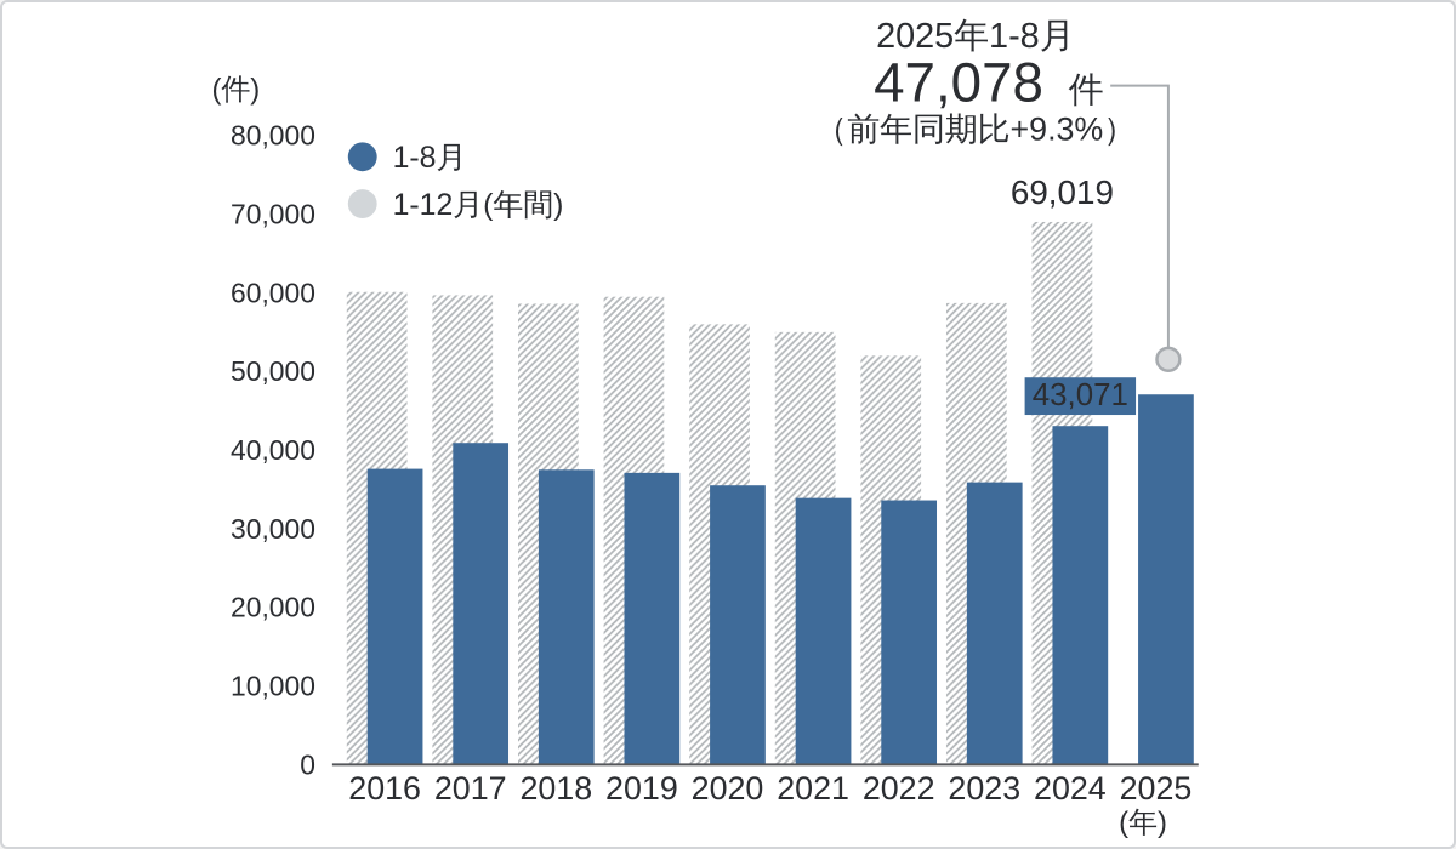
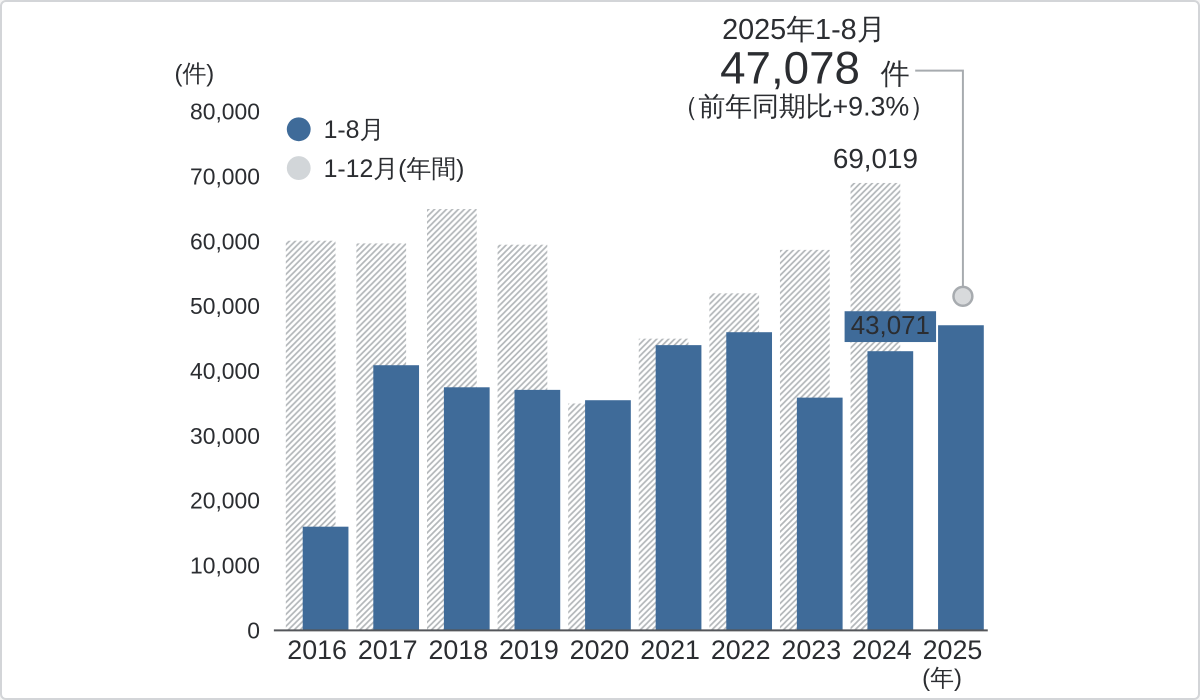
1-8月/2016: 38000 -> 16000
1-12月(年間)/2018: 59000 -> 65000
1-12月(年間)/2020: 56000 -> 35000
1-8月/2021: 34000 -> 44000
1-12月(年間)/2021: 55000 -> 45000
1-8月/2022: 34000 -> 46000
